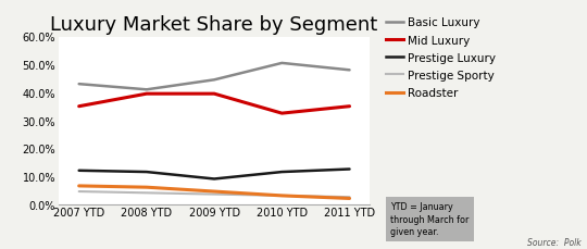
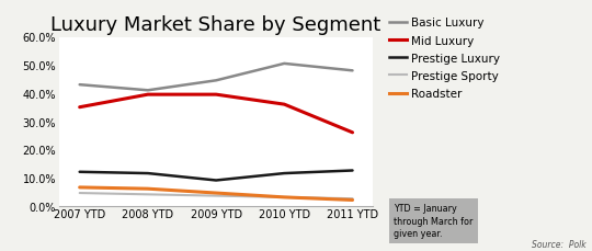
Mid Luxury/2010 YTD: 32.5% -> 36.0%
Mid Luxury/2011 YTD: 35.0% -> 26.0%
